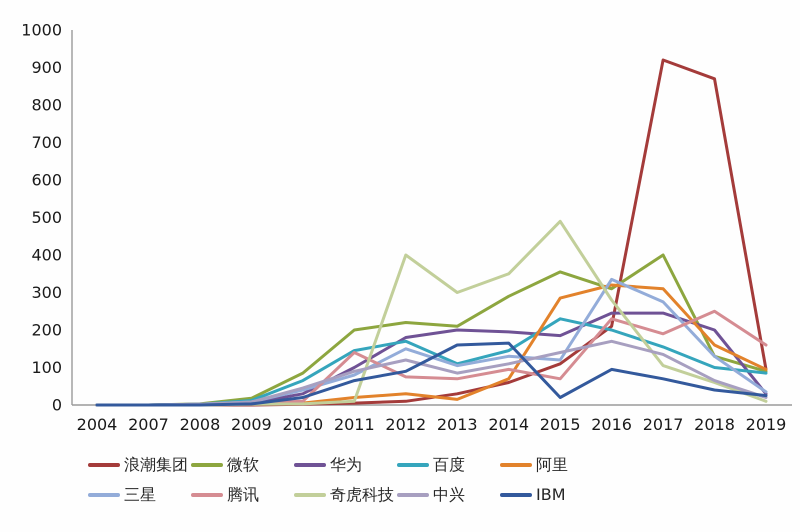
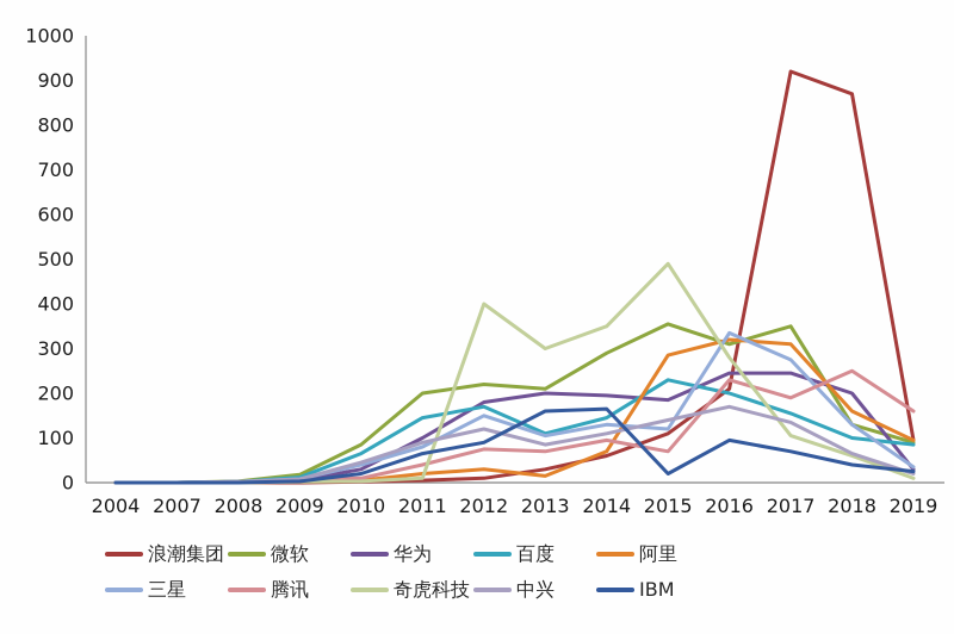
腾讯/2011: 140 -> 40
微软/2017: 400 -> 350
